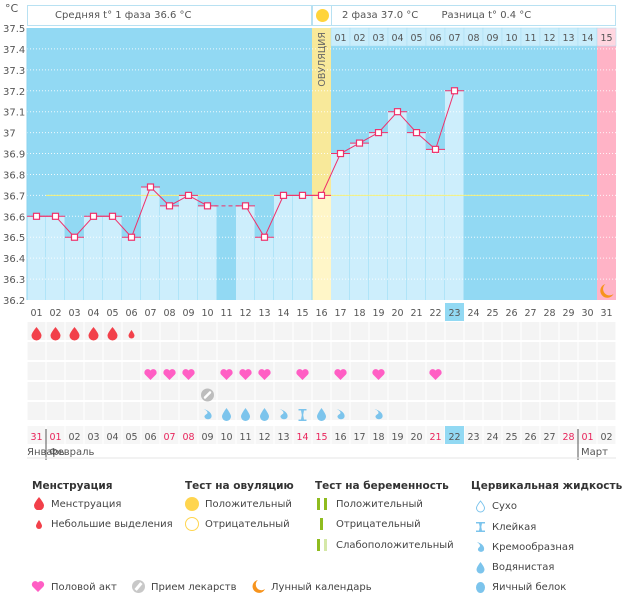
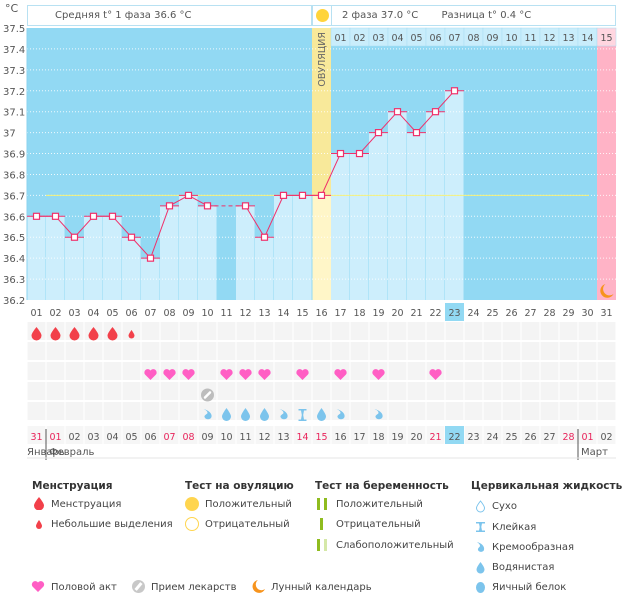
07: 36.74 -> 36.40
18: 36.95 -> 36.90
22: 36.92 -> 37.10
